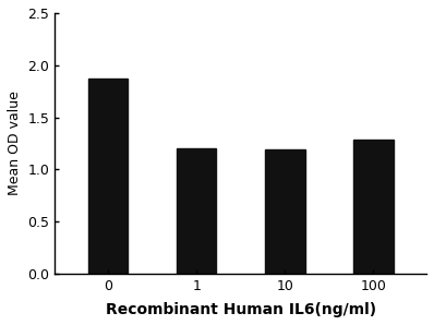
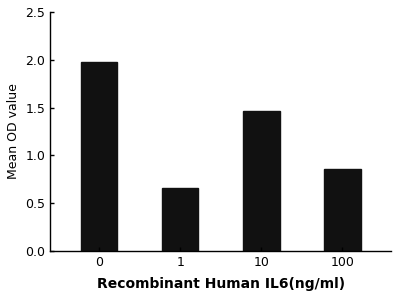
0: 1.88 -> 1.98
1: 1.21 -> 0.66
10: 1.19 -> 1.46
100: 1.28 -> 0.86
